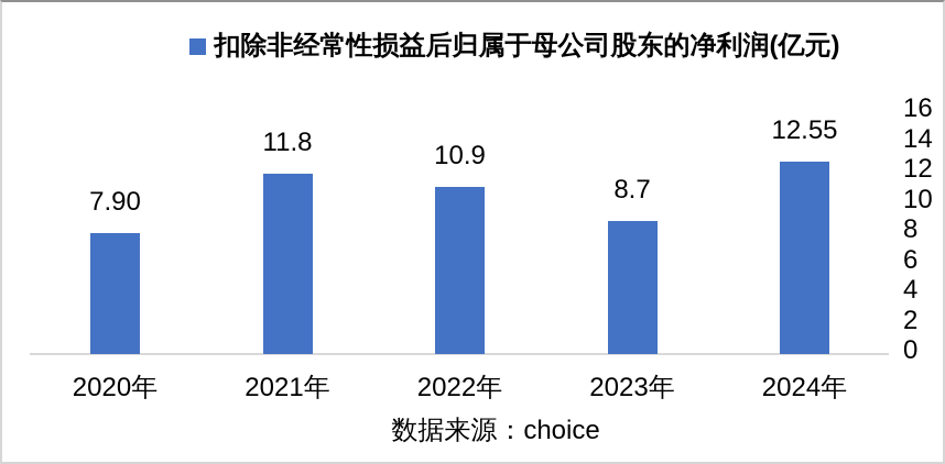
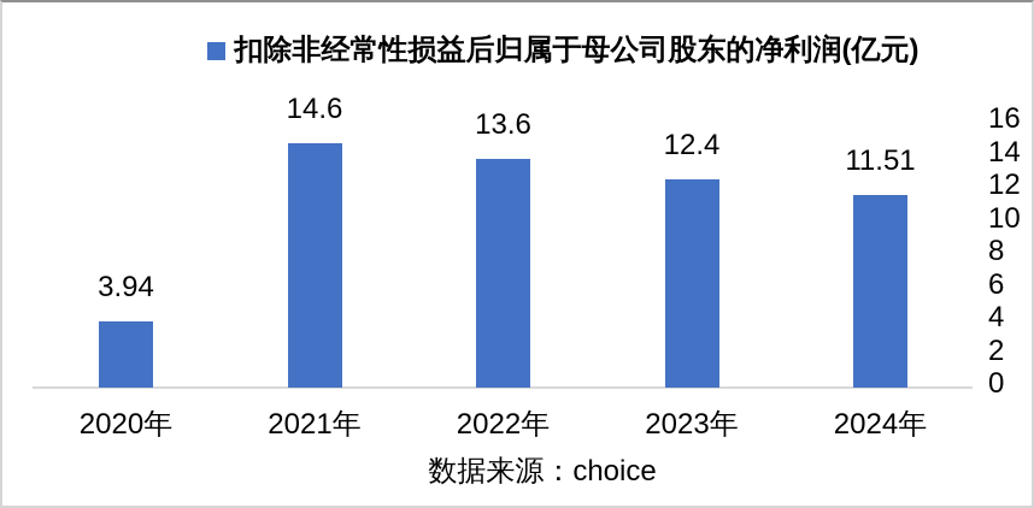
2020年: 7.90 -> 3.94
2021年: 11.8 -> 14.6
2022年: 10.9 -> 13.6
2023年: 8.7 -> 12.4
2024年: 12.55 -> 11.51
